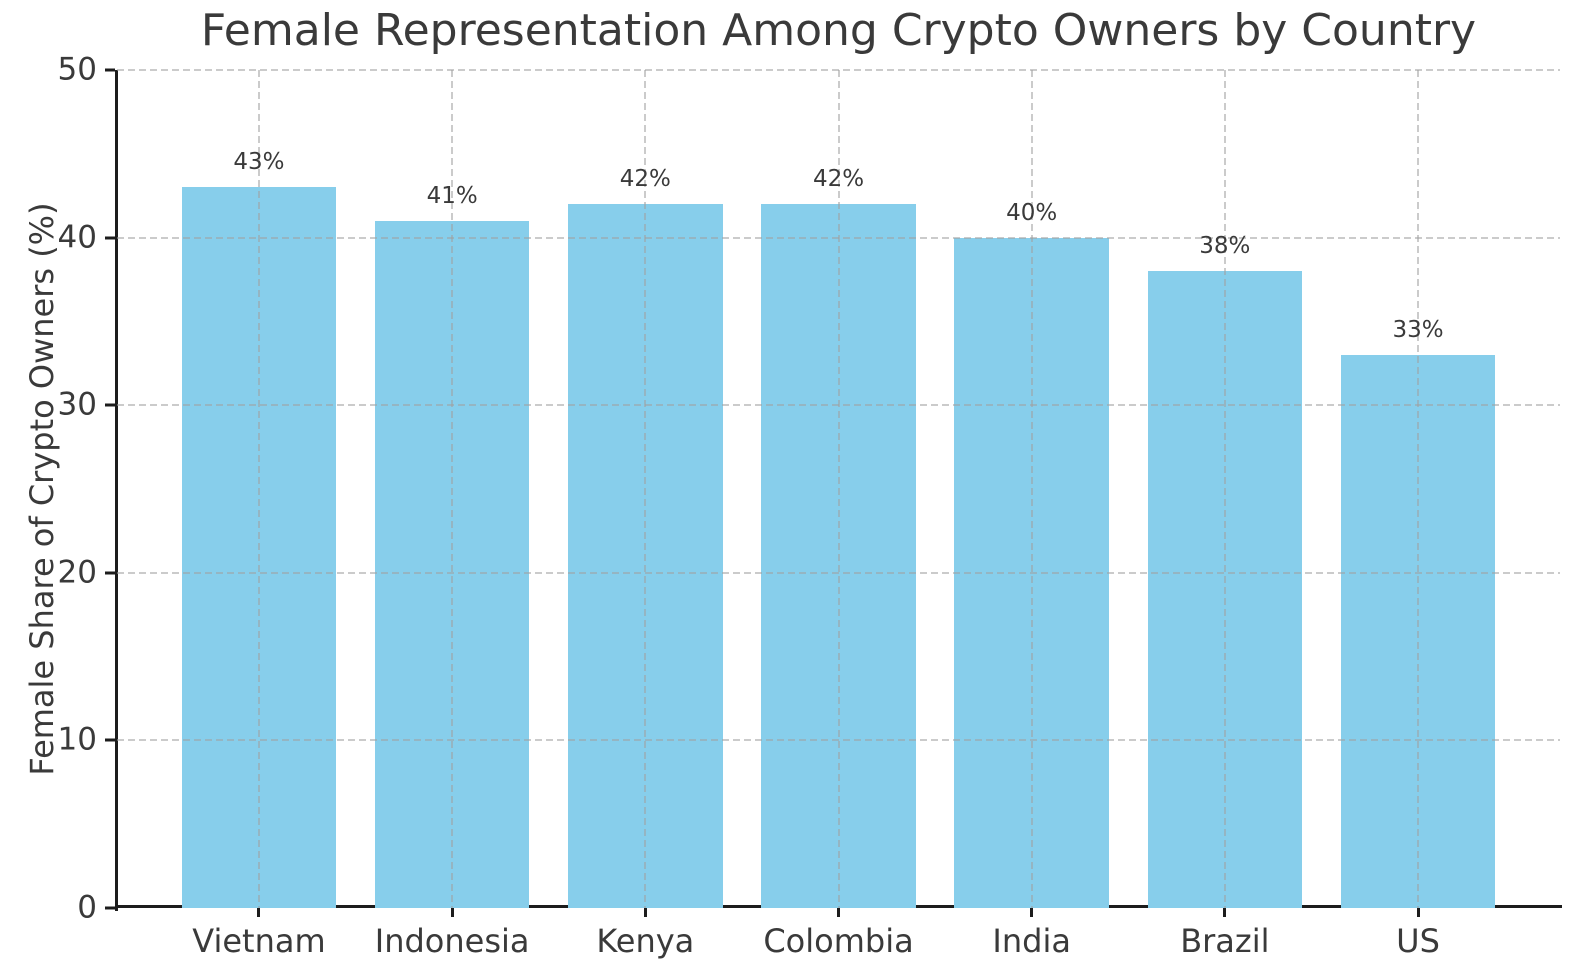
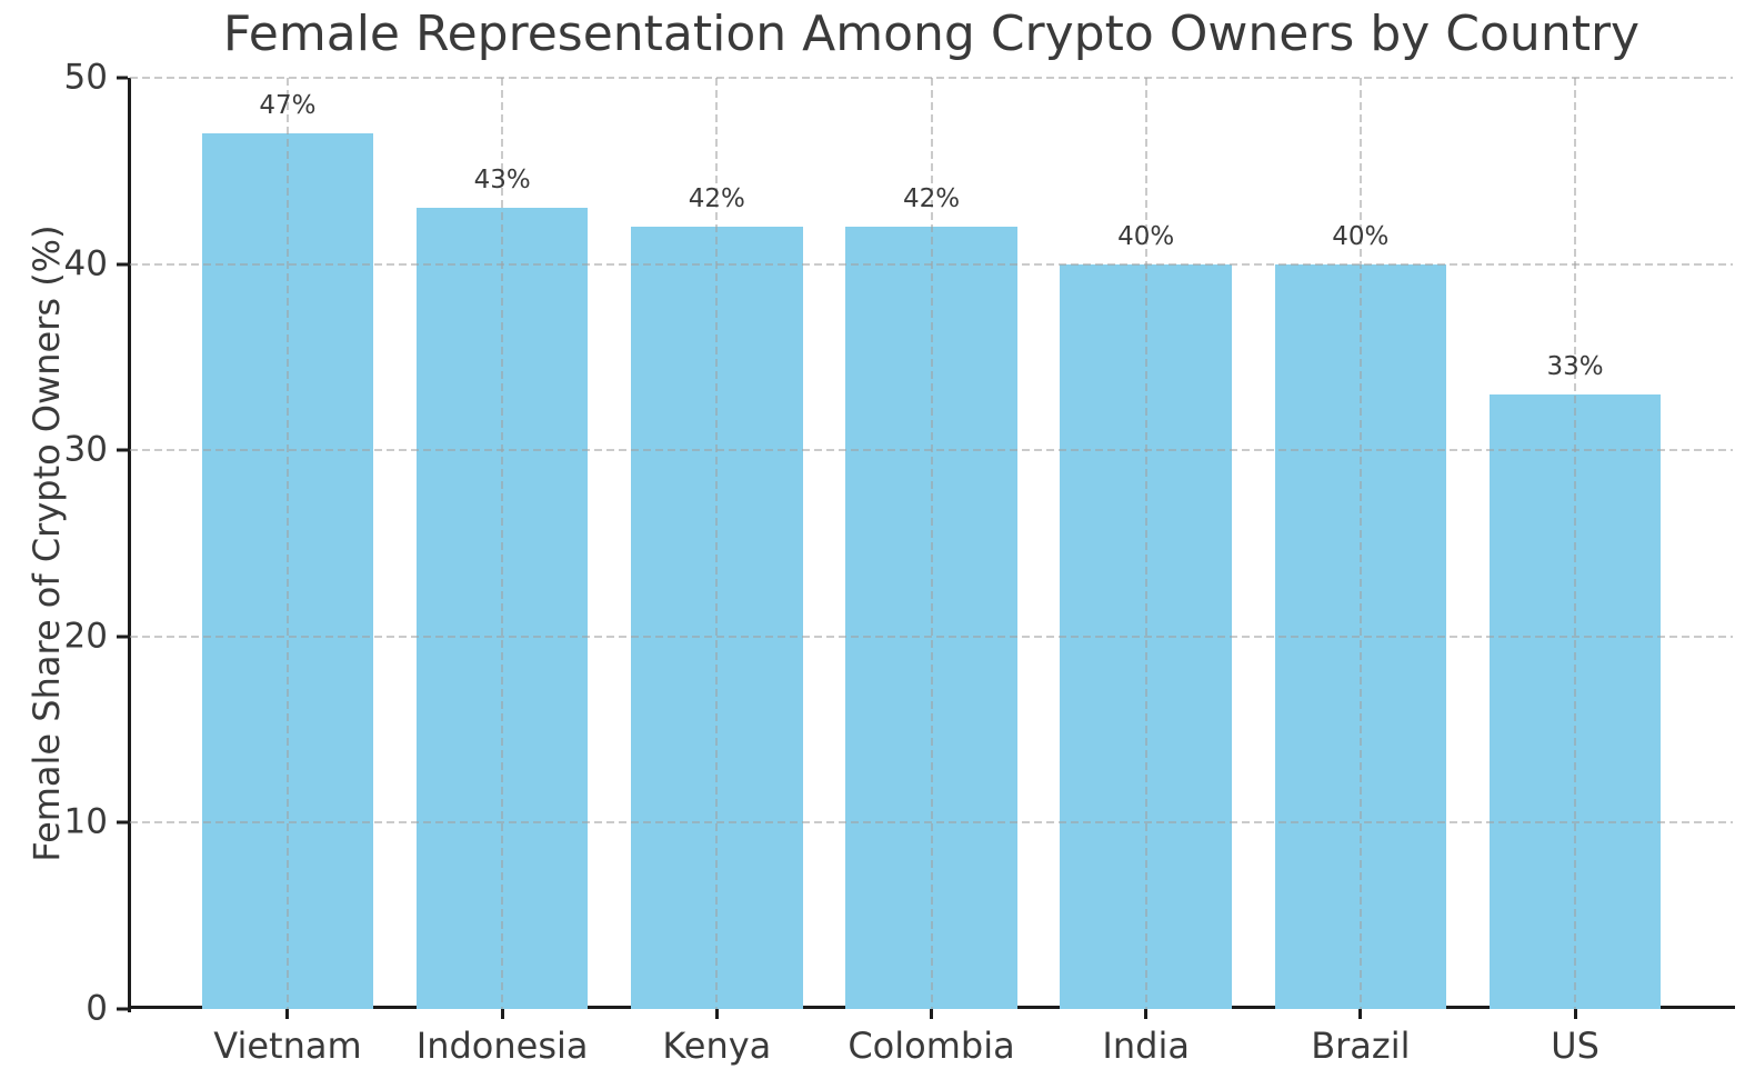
Vietnam: 43% -> 47%
Indonesia: 41% -> 43%
Brazil: 38% -> 40%
